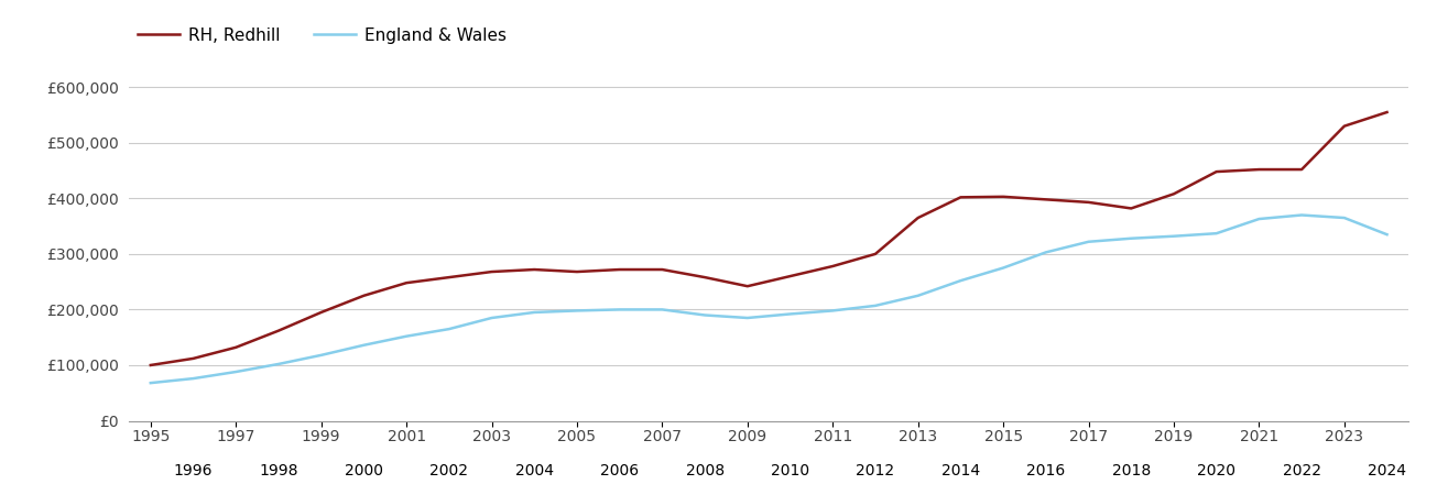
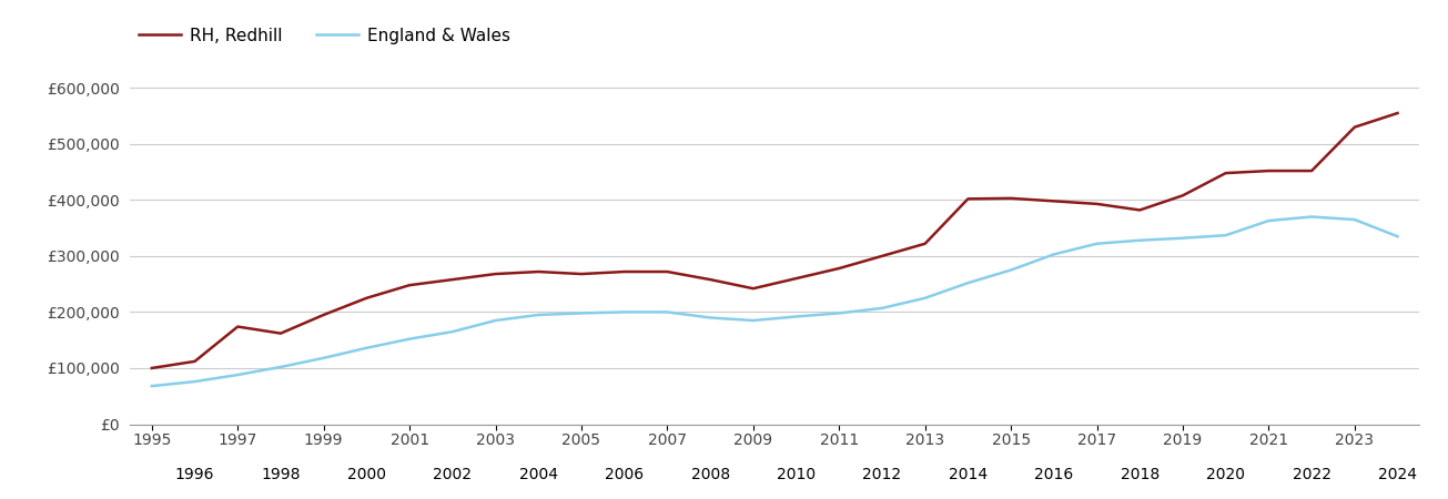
RH, Redhill/1997: £132,000 -> £174,000
RH, Redhill/2013: £365,000 -> £322,000
